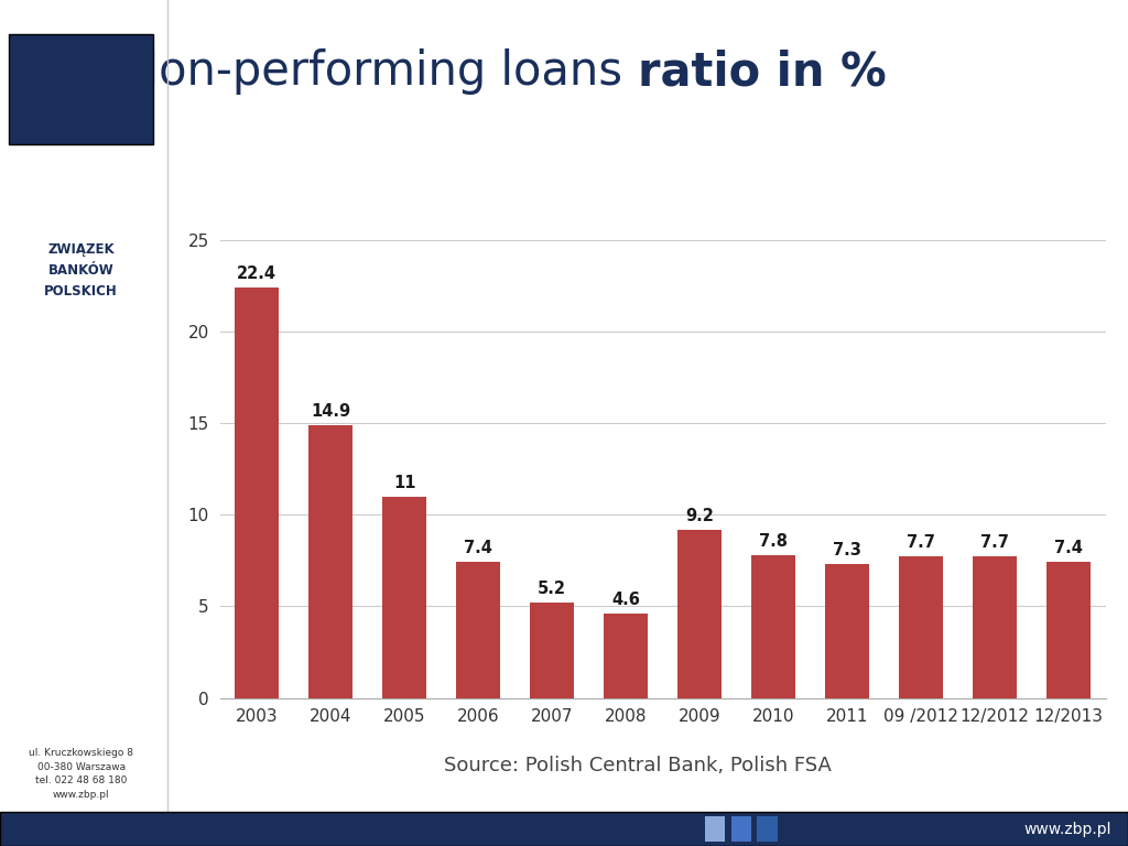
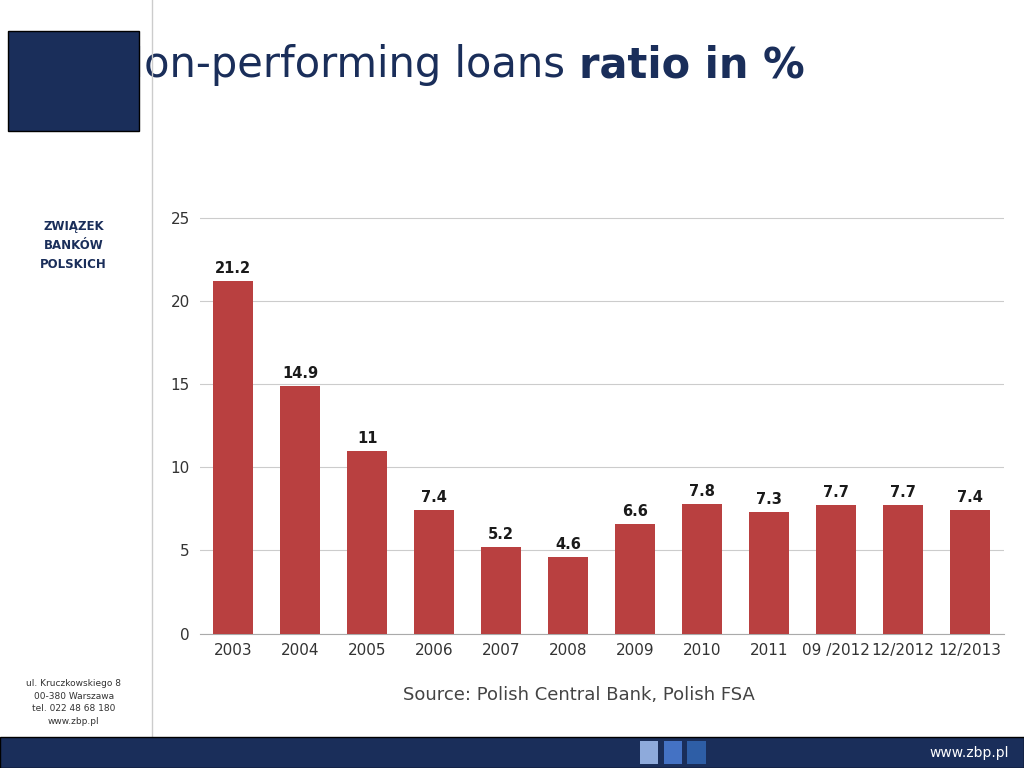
2003: 22.4 -> 21.2
2009: 9.2 -> 6.6
